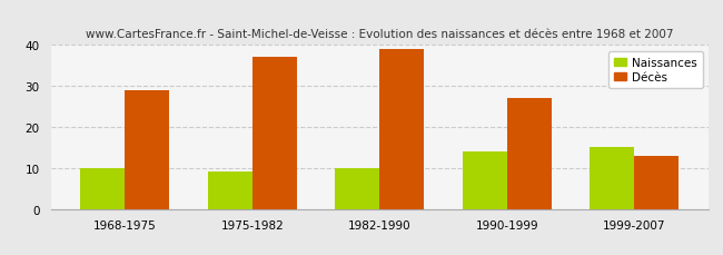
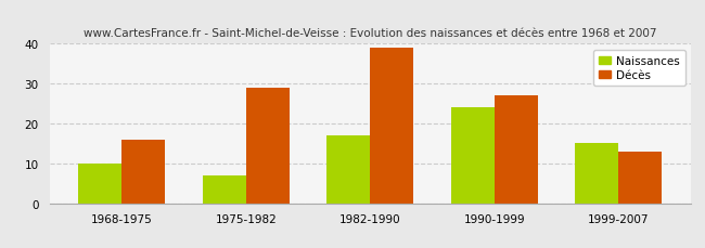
Décès/1968-1975: 29 -> 16
Naissances/1975-1982: 9 -> 7
Décès/1975-1982: 37 -> 29
Naissances/1982-1990: 10 -> 17
Naissances/1990-1999: 14 -> 24
